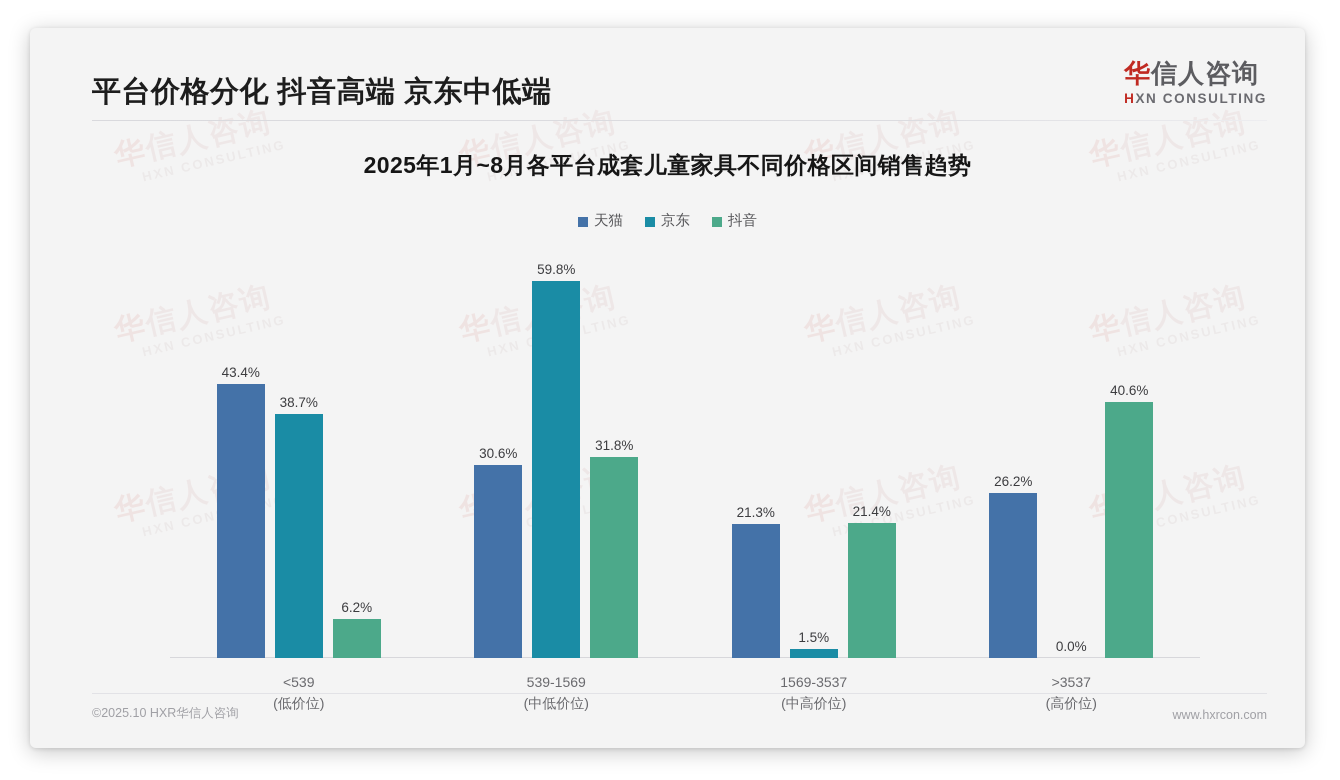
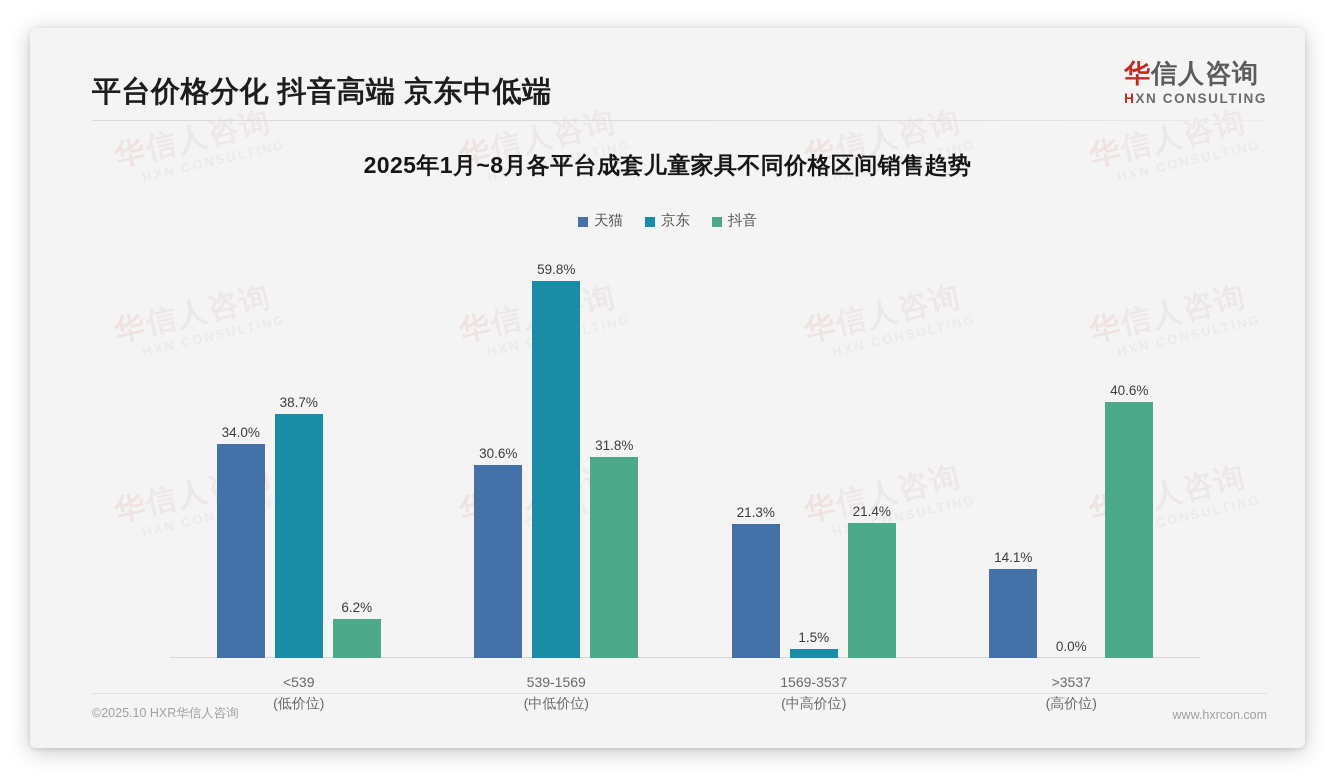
天猫/<539: 43.4% -> 34.0%
天猫/>3537: 26.2% -> 14.1%
